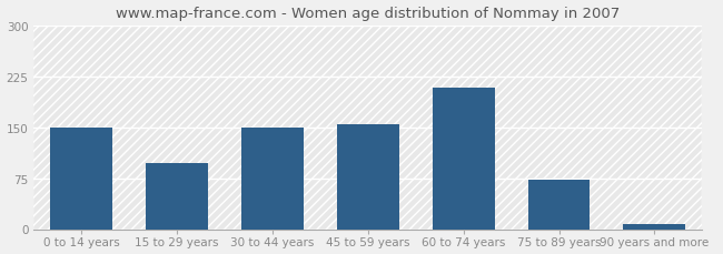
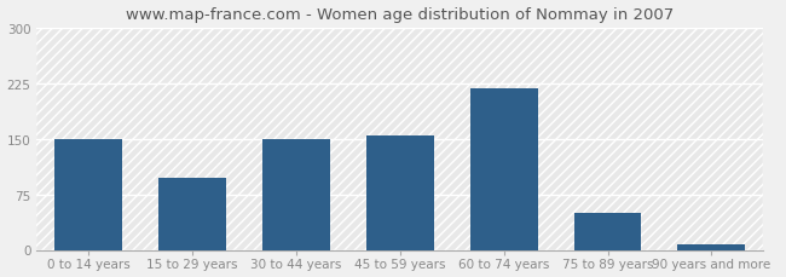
60 to 74 years: 208 -> 218
75 to 89 years: 72 -> 50
